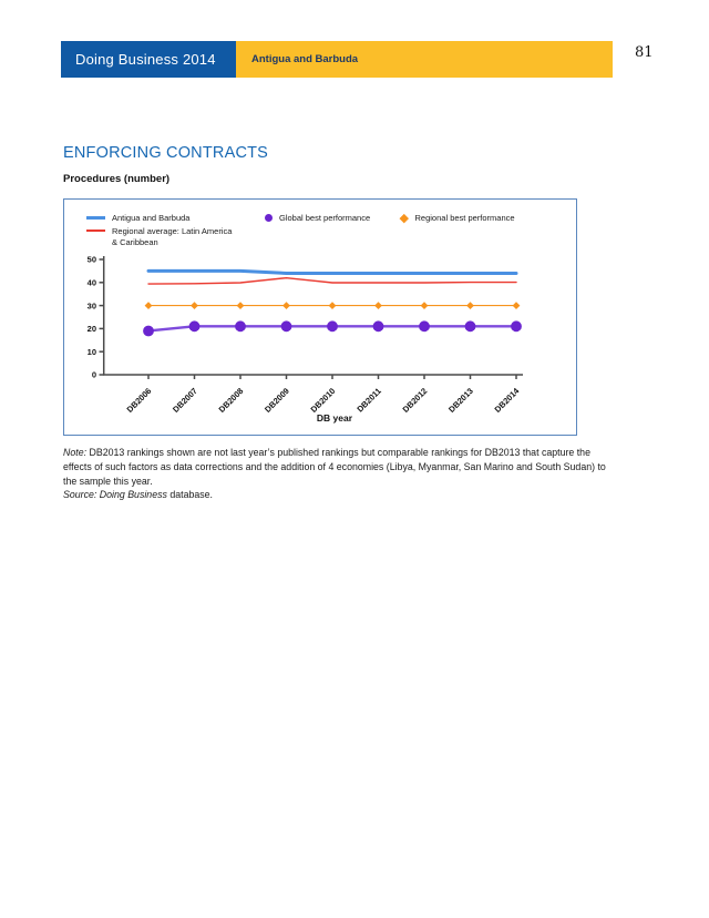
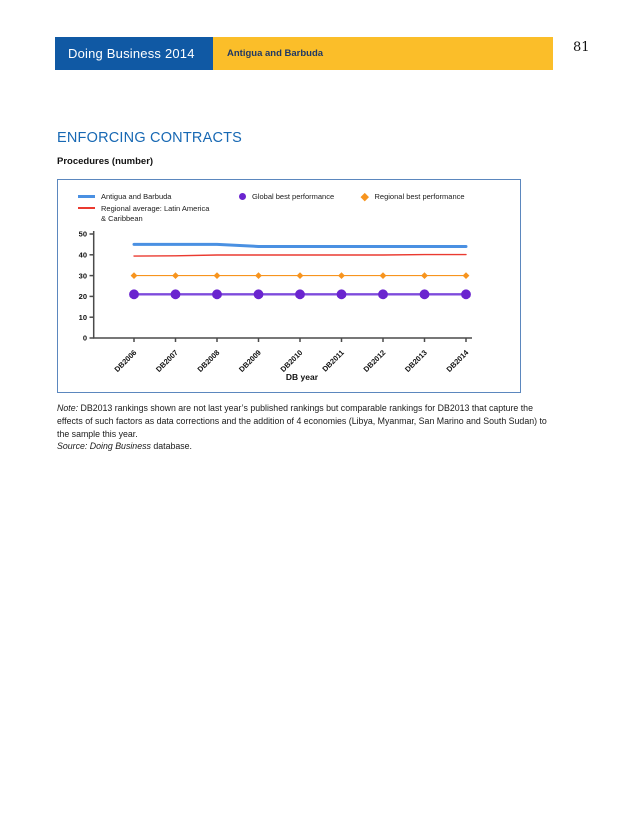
Global best performance/DB2006: 19 -> 21
Regional average: Latin America & Caribbean/DB2009: 42 -> 40
